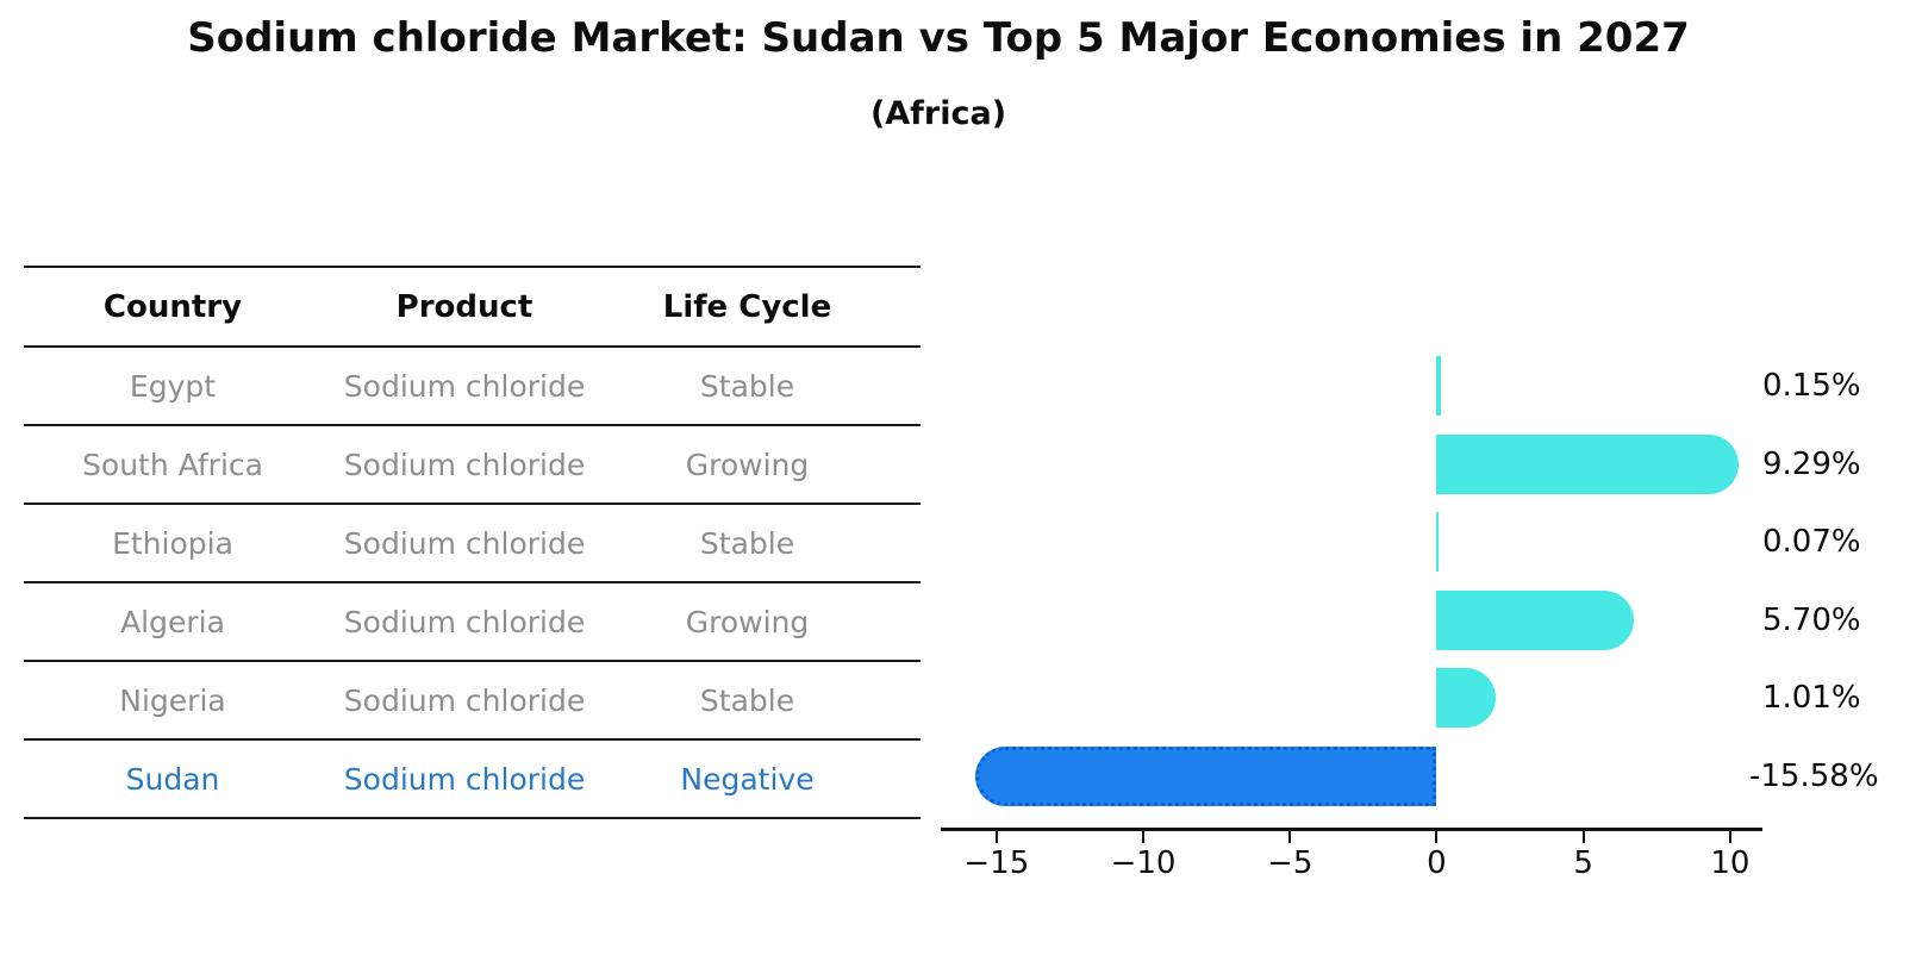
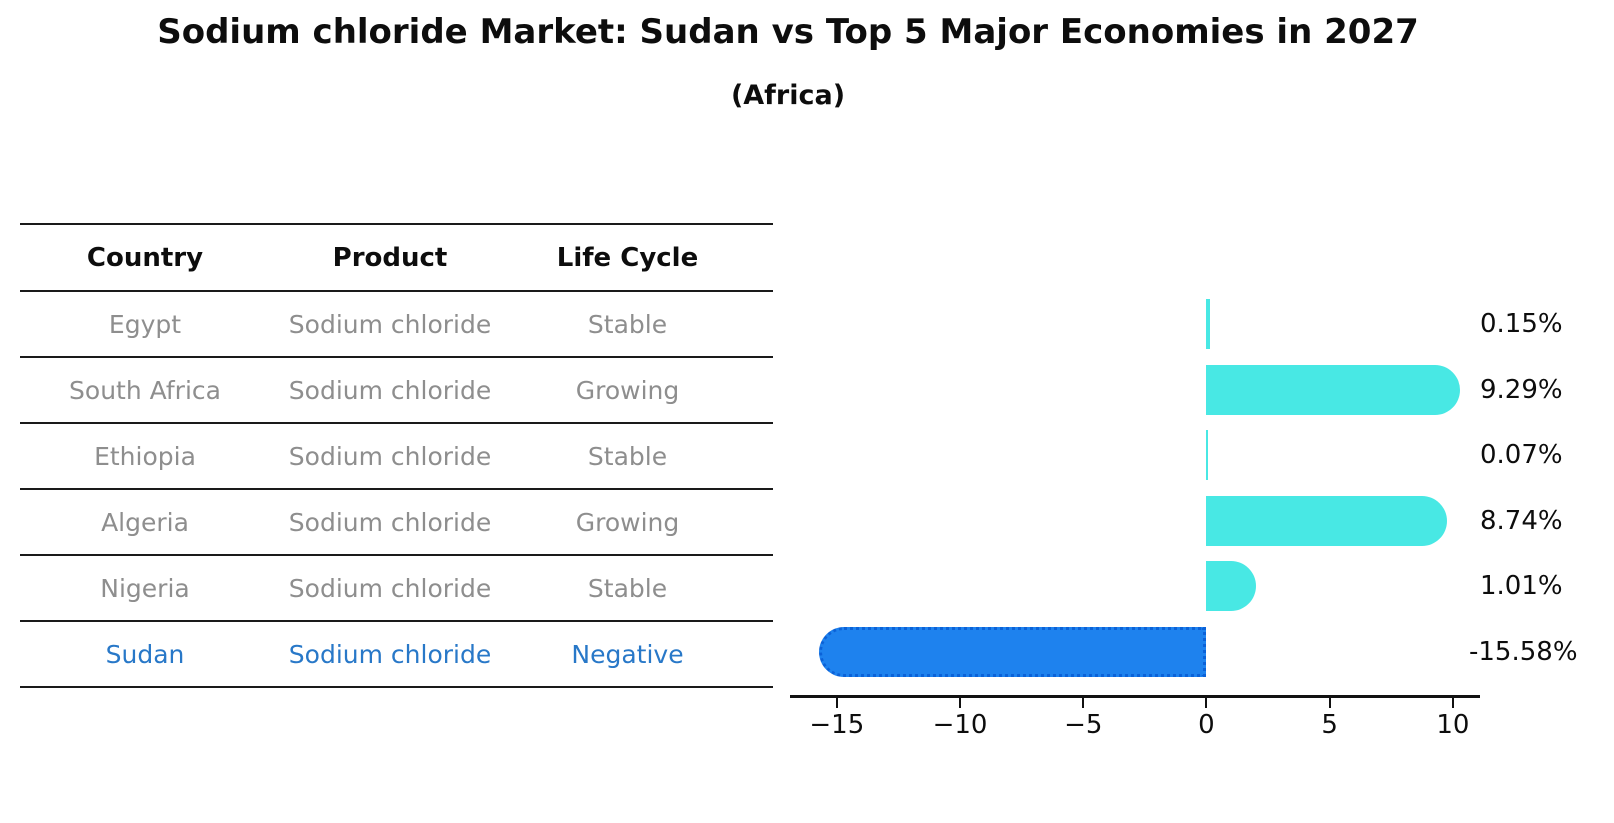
Algeria: 5.70% -> 8.74%
